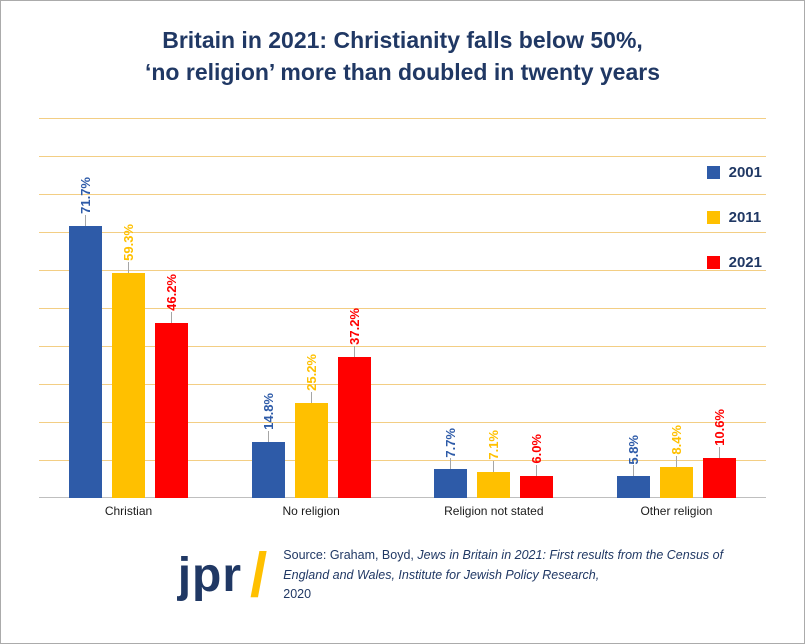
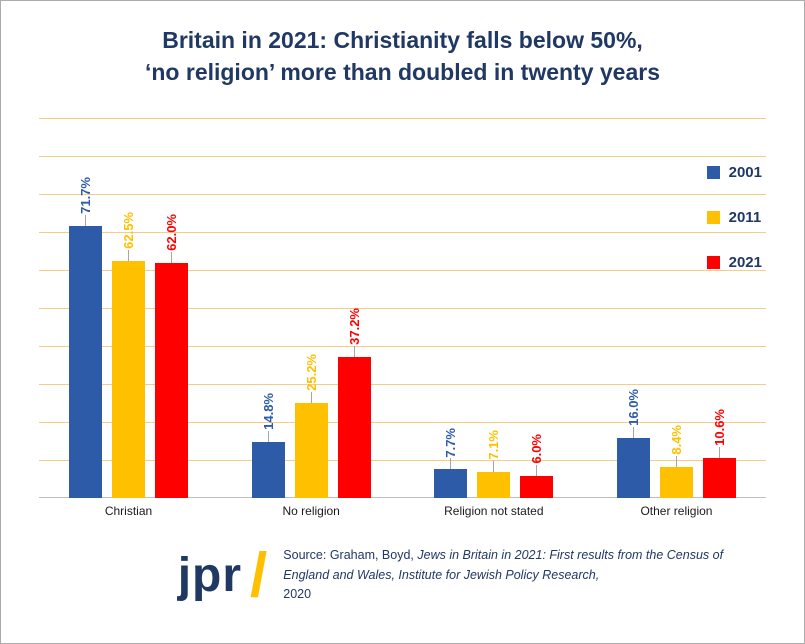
2011/Christian: 59.3% -> 62.5%
2021/Christian: 46.2% -> 62.0%
2001/Other religion: 5.8% -> 16.0%
